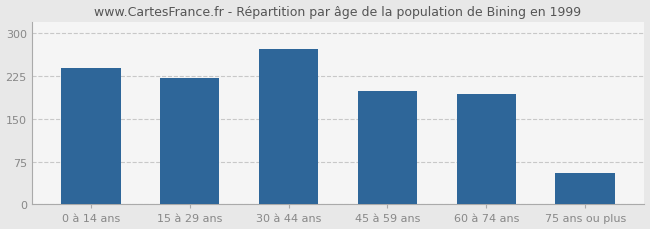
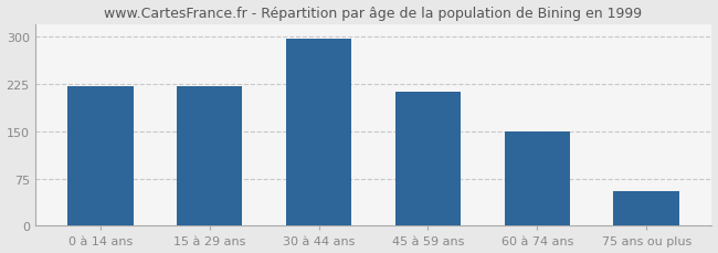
0 à 14 ans: 238 -> 222
30 à 44 ans: 272 -> 297
45 à 59 ans: 198 -> 213
60 à 74 ans: 194 -> 149
